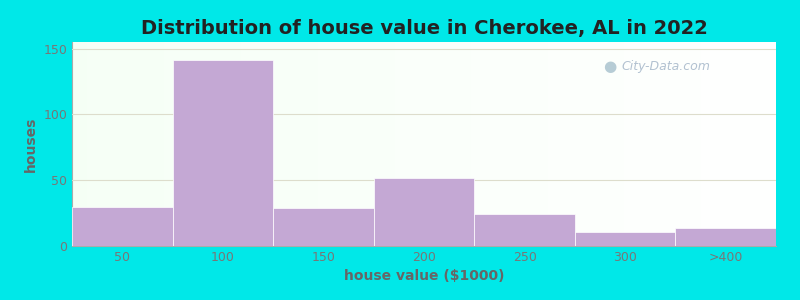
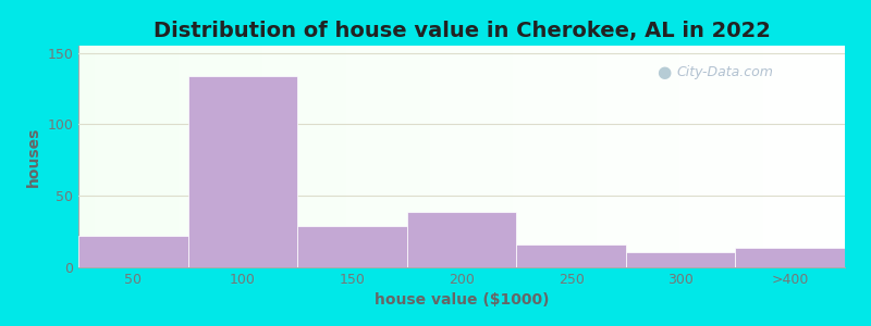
50: 30 -> 22
100: 141 -> 134
200: 52 -> 39
250: 24 -> 16
